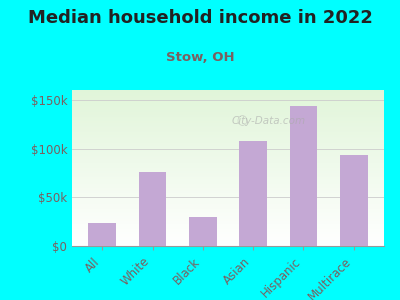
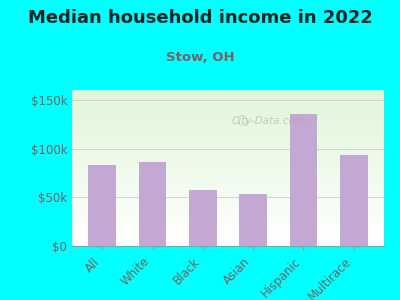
All: $24k -> $83k
White: $76k -> $86k
Black: $30k -> $57k
Asian: $108k -> $53k
Hispanic: $144k -> $135k
